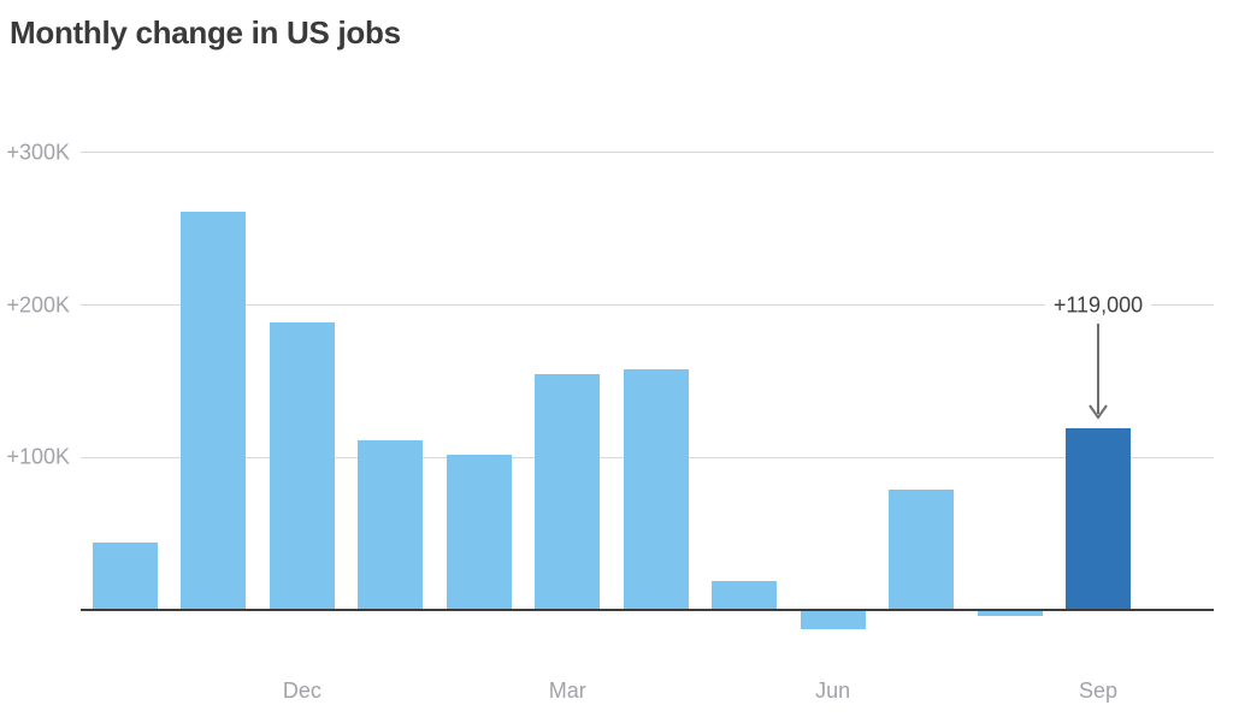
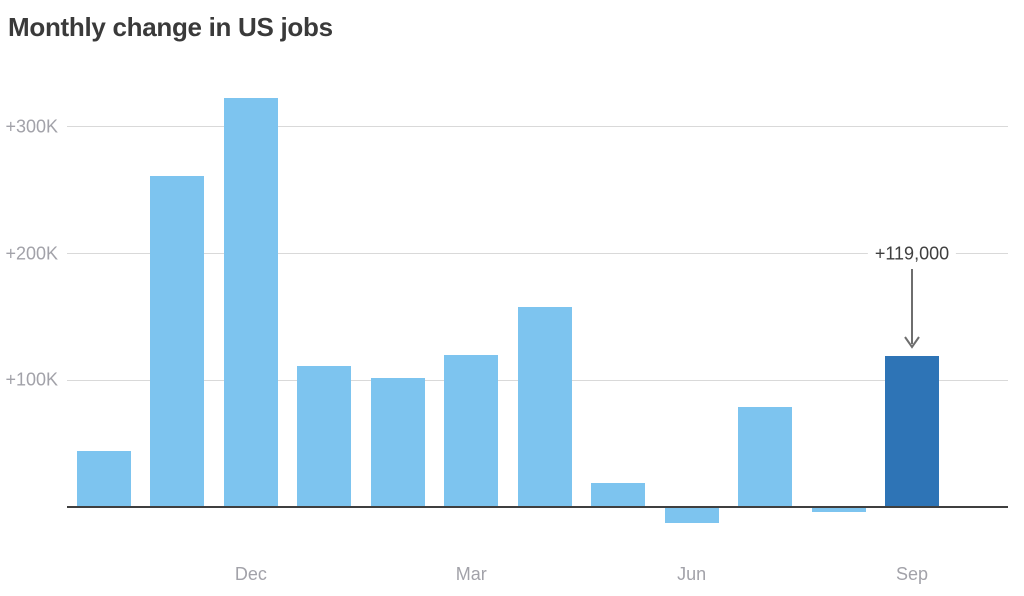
Dec: 189K -> 323K
Mar: 155K -> 120K
